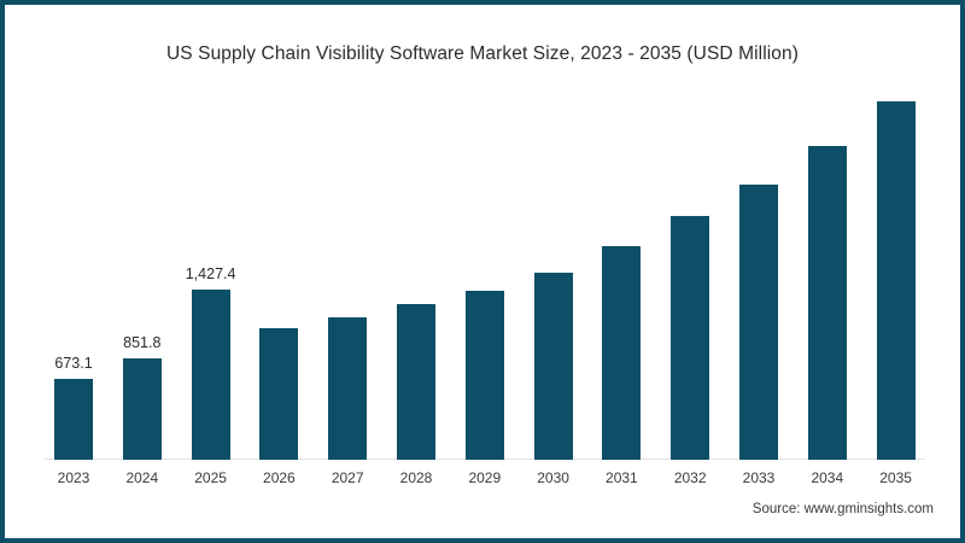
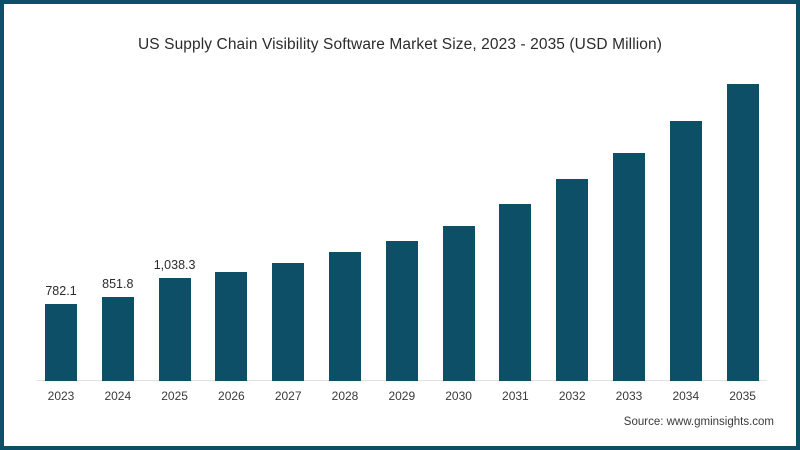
2023: 673.1 -> 782.1
2025: 1,427.4 -> 1,038.3
